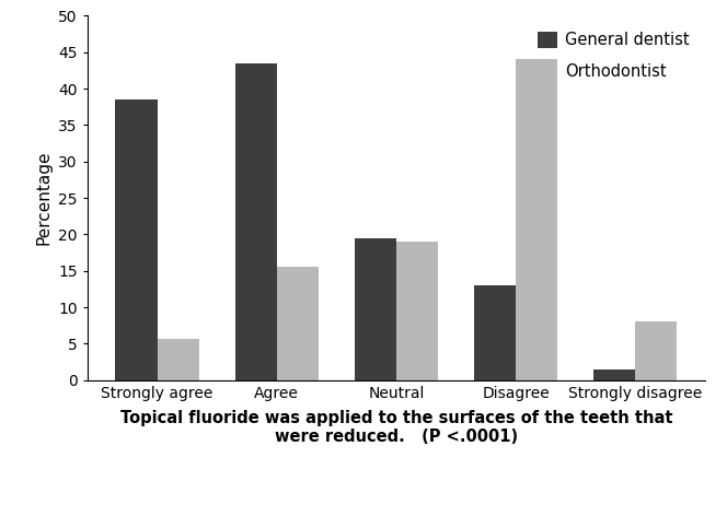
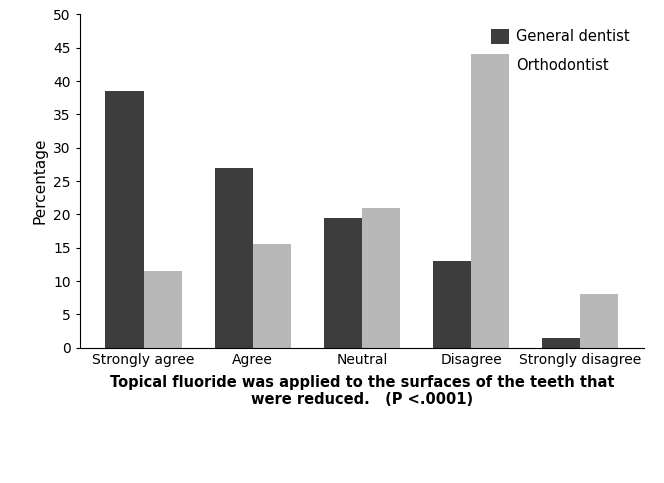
Orthodontist/Strongly agree: 5.6 -> 11.5
General dentist/Agree: 43.4 -> 27.0
Orthodontist/Neutral: 19.0 -> 21.0
